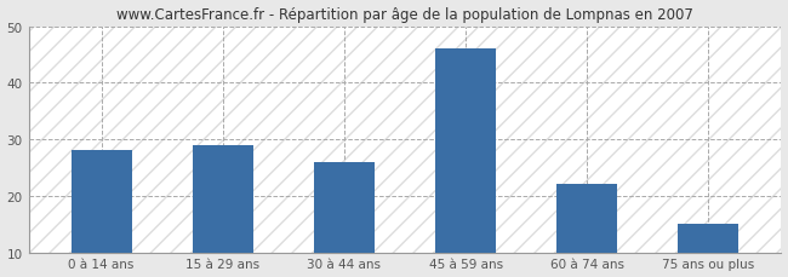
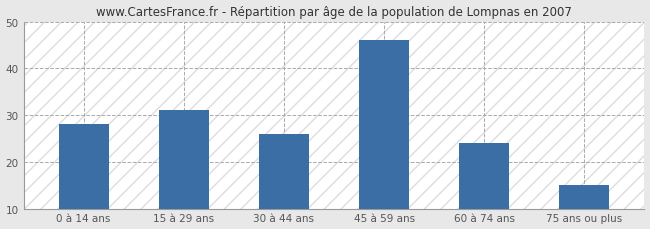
15 à 29 ans: 29 -> 31
60 à 74 ans: 22 -> 24
